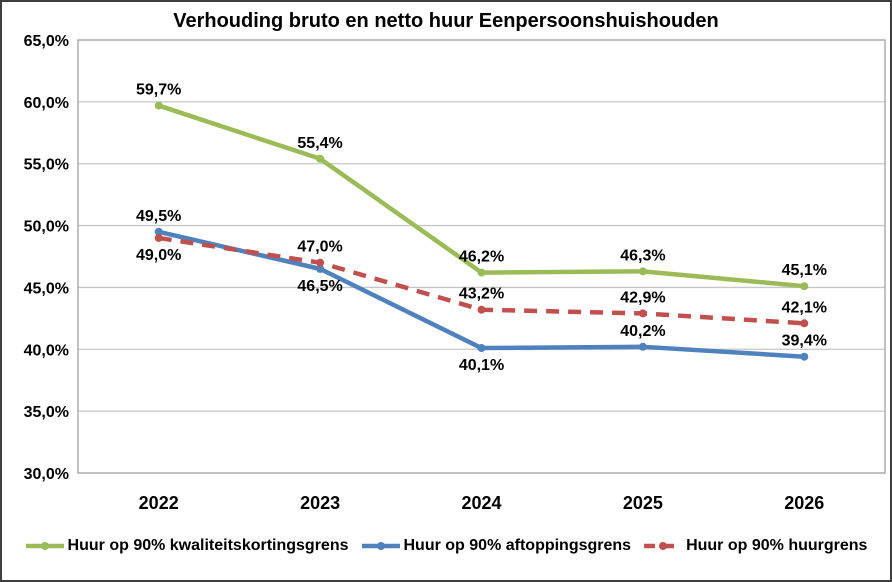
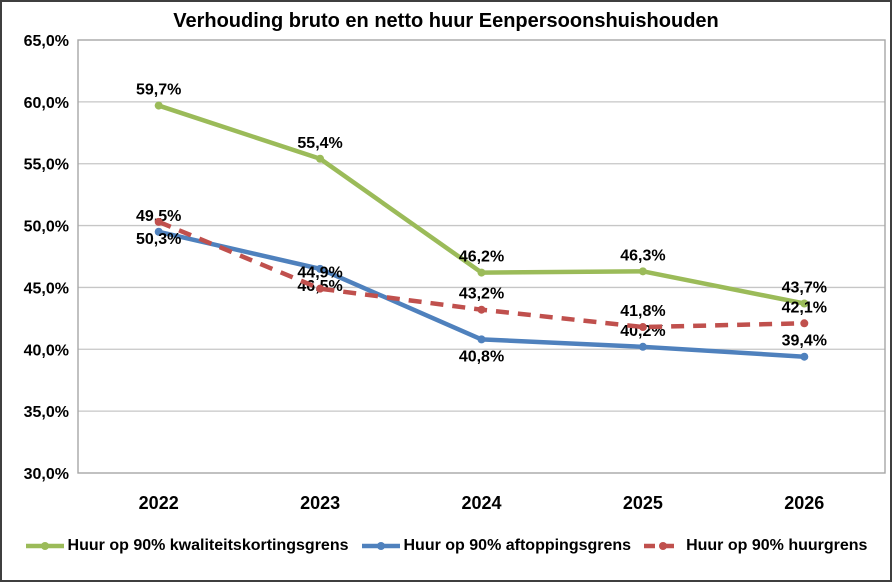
Huur op 90% huurgrens/2022: 49,0% -> 50,3%
Huur op 90% huurgrens/2023: 47,0% -> 44,9%
Huur op 90% aftoppingsgrens/2024: 40,1% -> 40,8%
Huur op 90% huurgrens/2025: 42,9% -> 41,8%
Huur op 90% kwaliteitskortingsgrens/2026: 45,1% -> 43,7%
